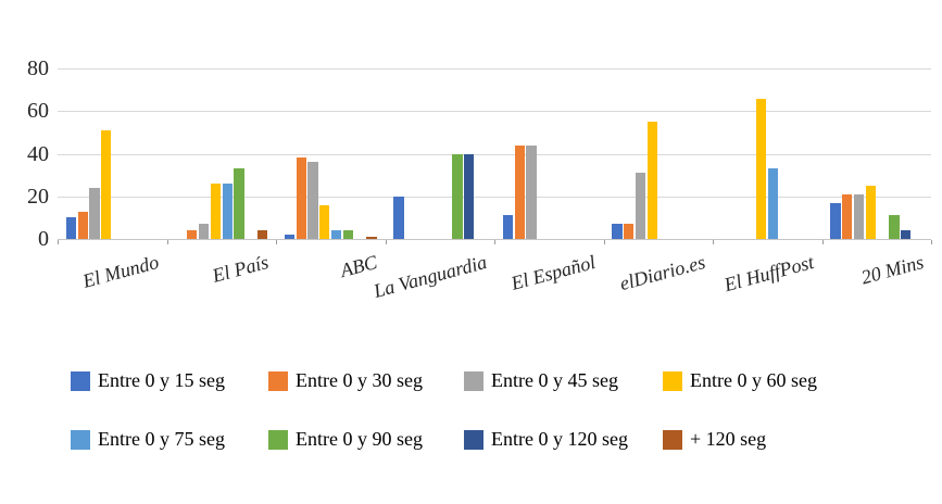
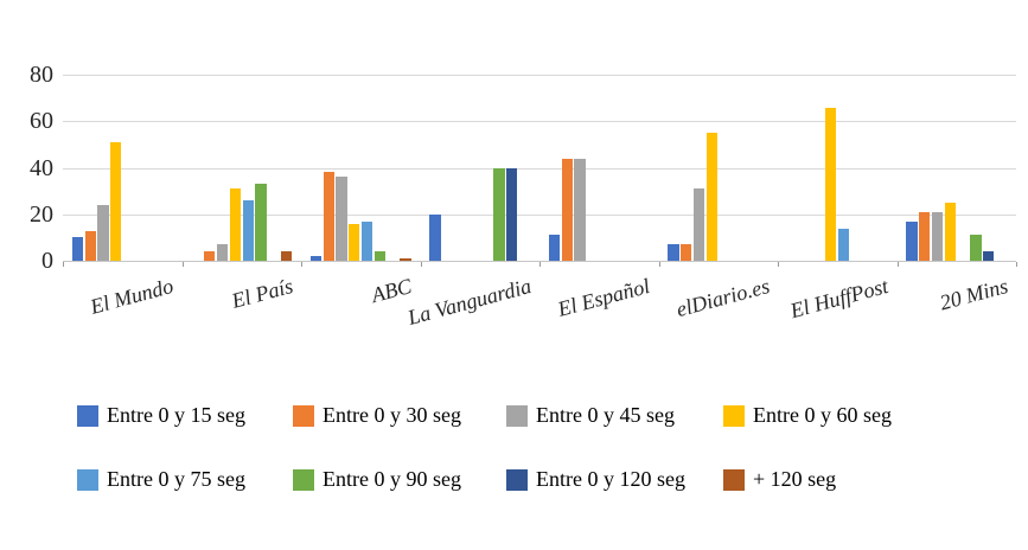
Entre 0 y 60 seg/El País: 26 -> 31
Entre 0 y 75 seg/ABC: 4 -> 17
Entre 0 y 75 seg/El HuffPost: 33 -> 14
